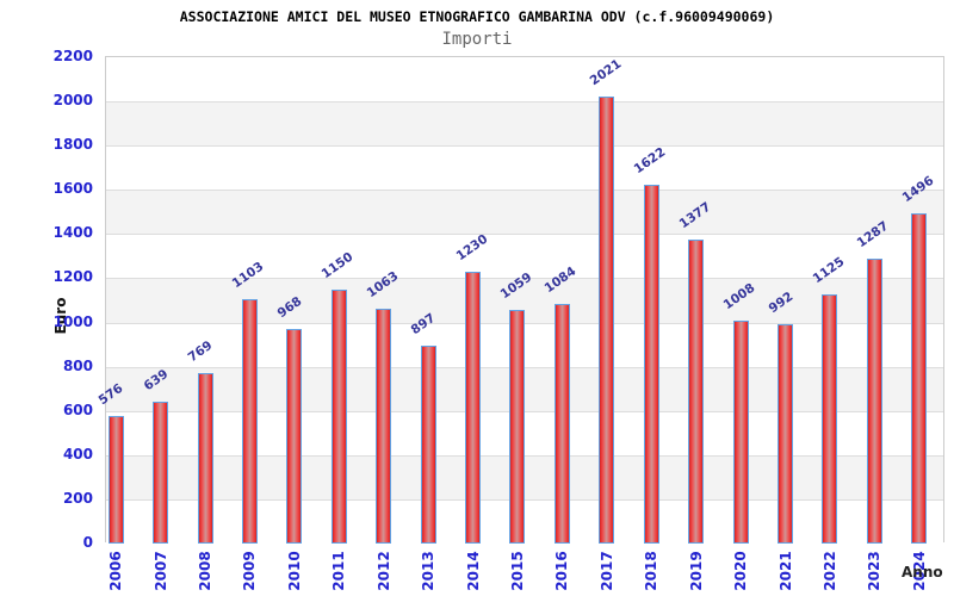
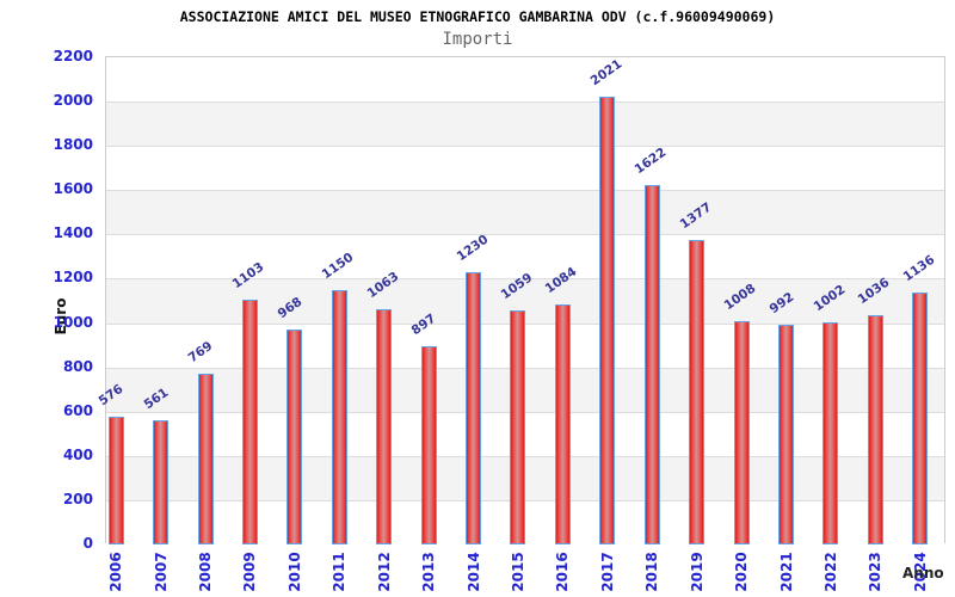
2007: 639 -> 561
2022: 1125 -> 1002
2023: 1287 -> 1036
2024: 1496 -> 1136
